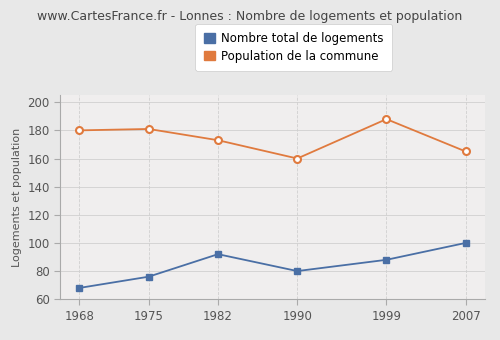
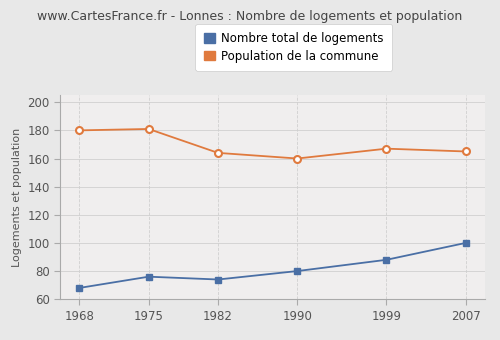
Nombre total de logements/1982: 92 -> 74
Population de la commune/1982: 173 -> 164
Population de la commune/1999: 188 -> 167
